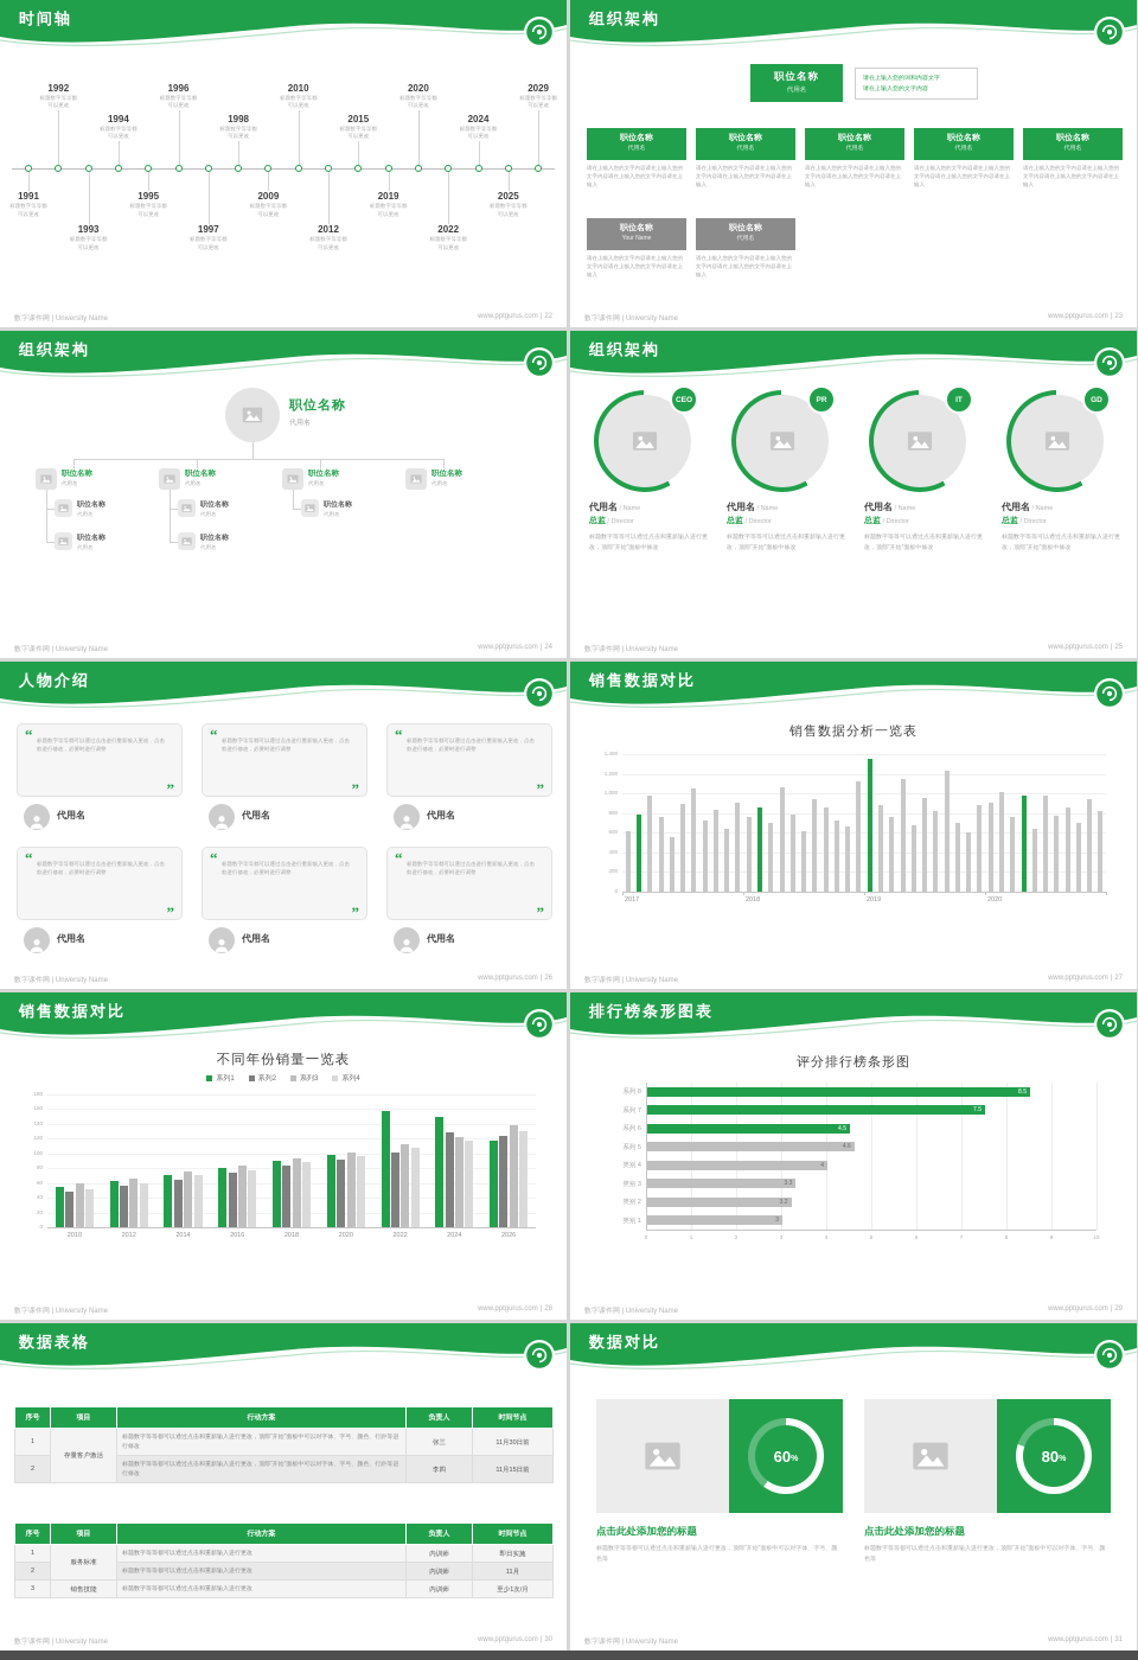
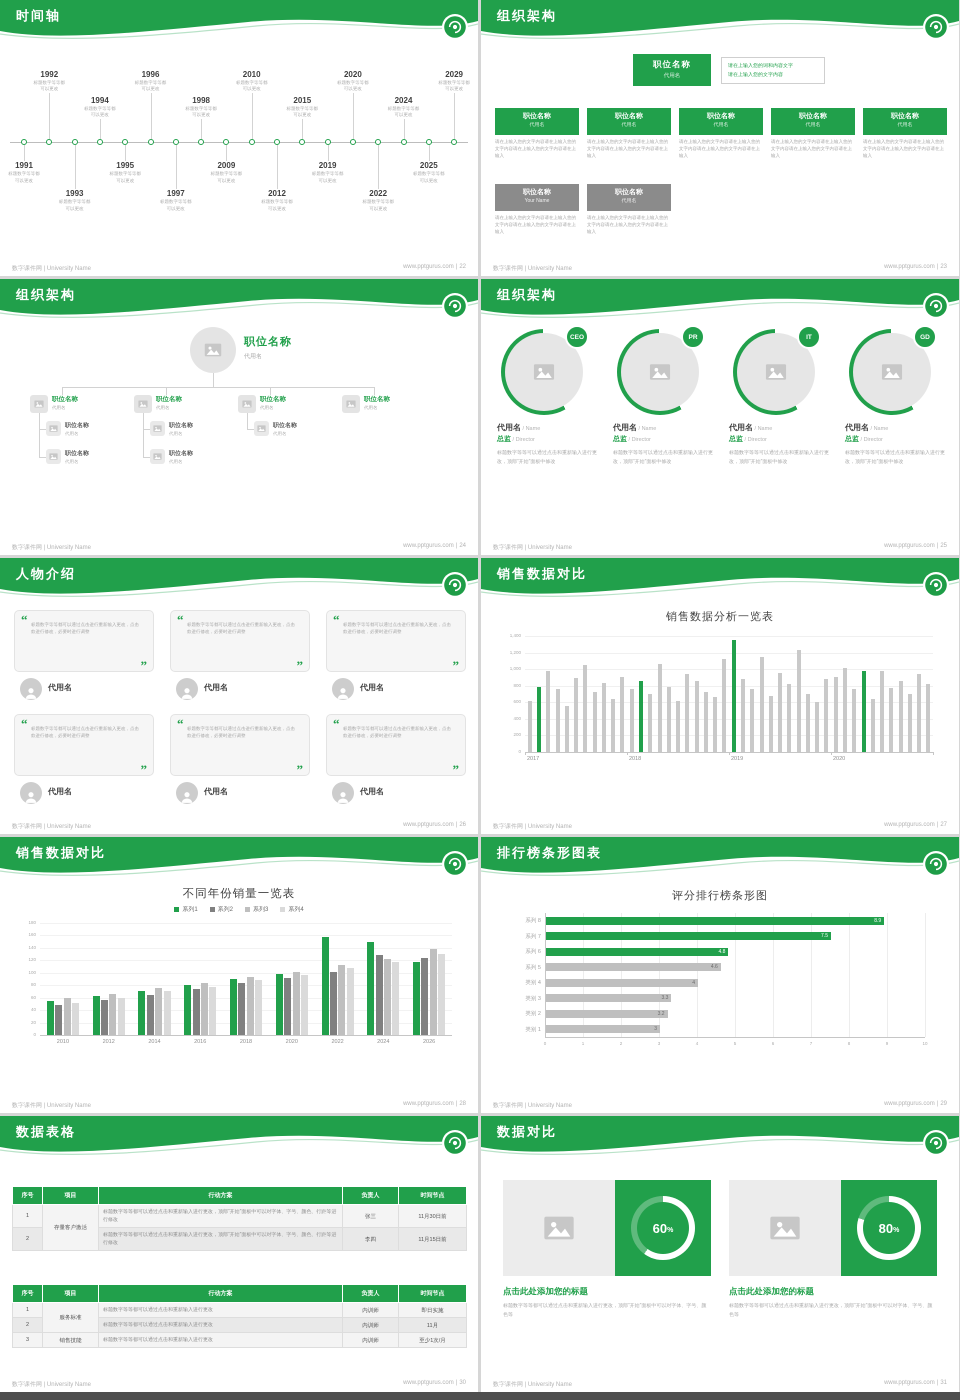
评分排行榜条形图/系列 8: 8.5 -> 8.9
评分排行榜条形图/系列 6: 4.5 -> 4.8
